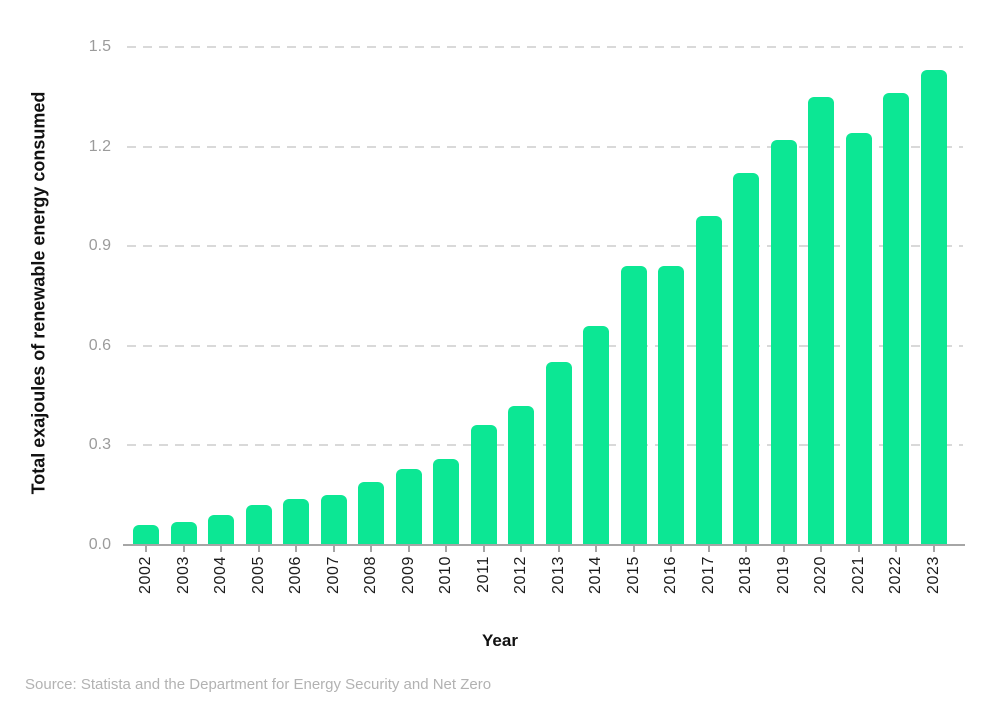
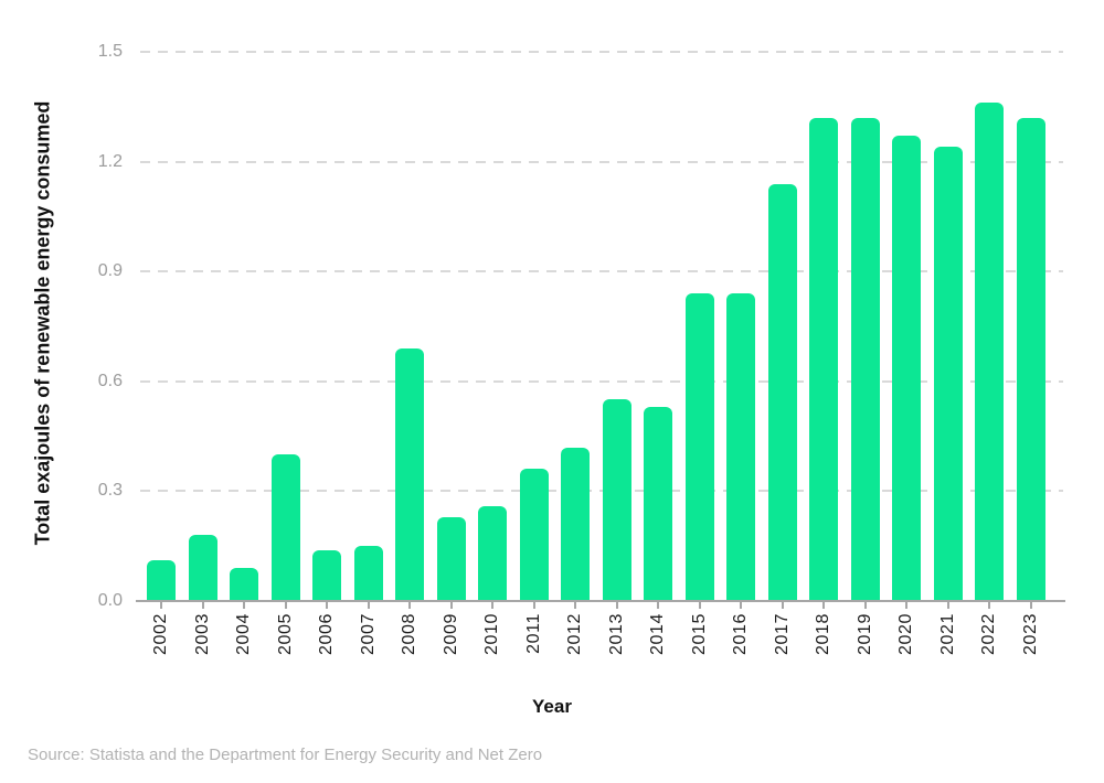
2002: 0.06 -> 0.11
2003: 0.07 -> 0.18
2005: 0.12 -> 0.40
2008: 0.19 -> 0.69
2014: 0.66 -> 0.53
2017: 0.99 -> 1.14
2018: 1.12 -> 1.32
2019: 1.22 -> 1.32
2020: 1.35 -> 1.27
2023: 1.43 -> 1.32
